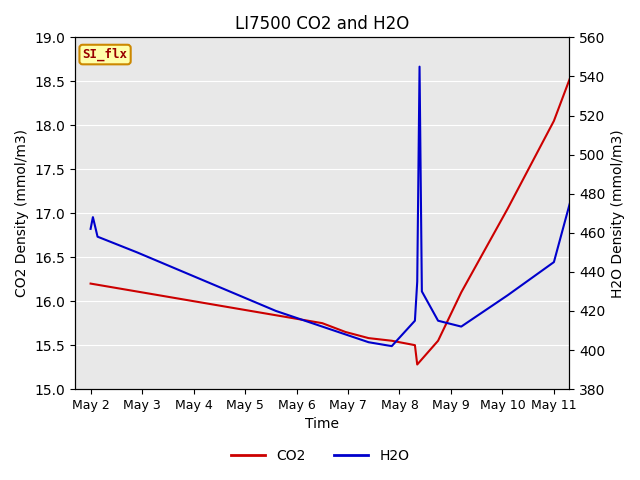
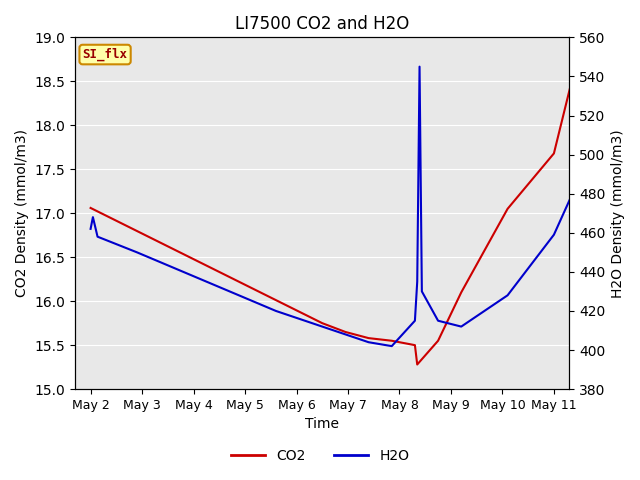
CO2/May 2: 16.20 -> 17.06
CO2/May 11: 18.05 -> 17.68
H2O/May 11: 445 -> 459
